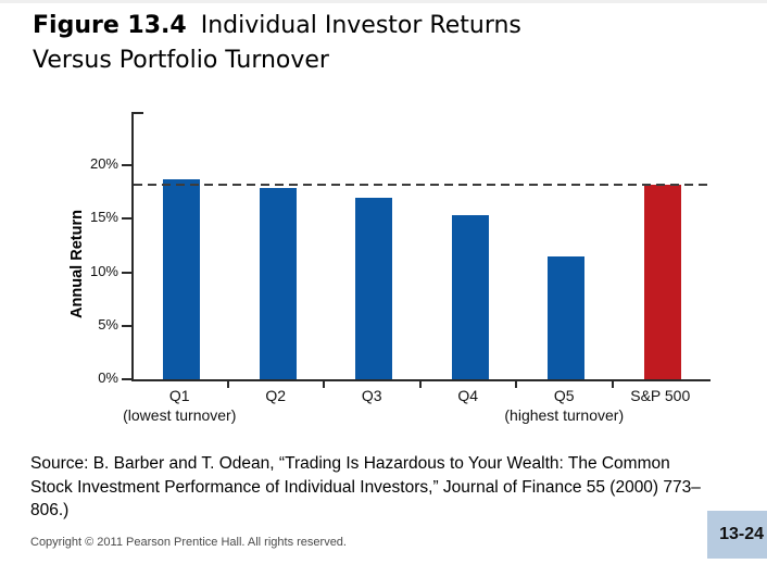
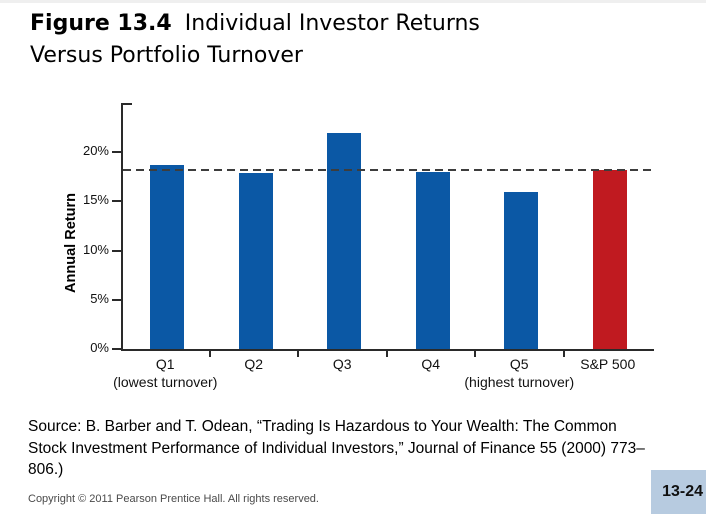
Q3: 17% -> 22%
Q4: 15% -> 18%
Q5: 12% -> 16%
